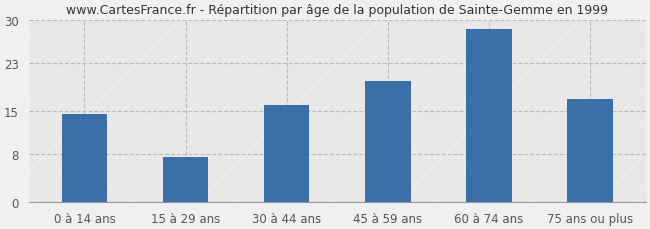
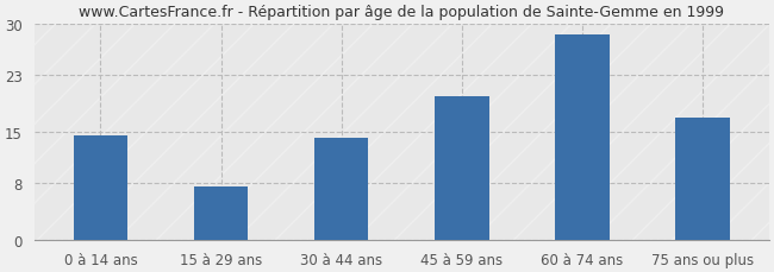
30 à 44 ans: 16.0 -> 14.2
